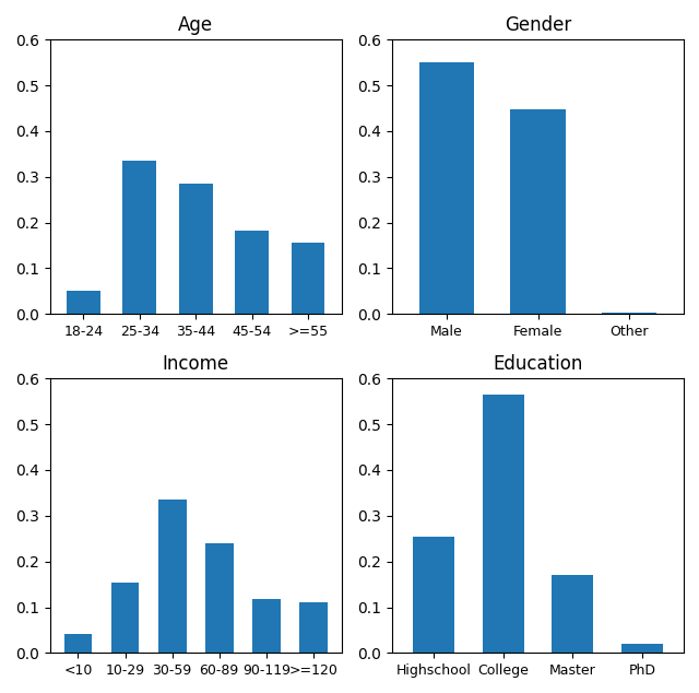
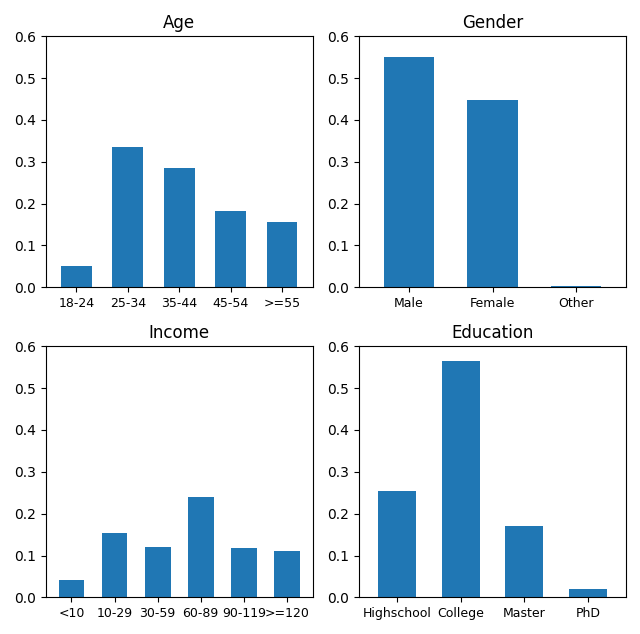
Income/30-59: 0.335 -> 0.120
